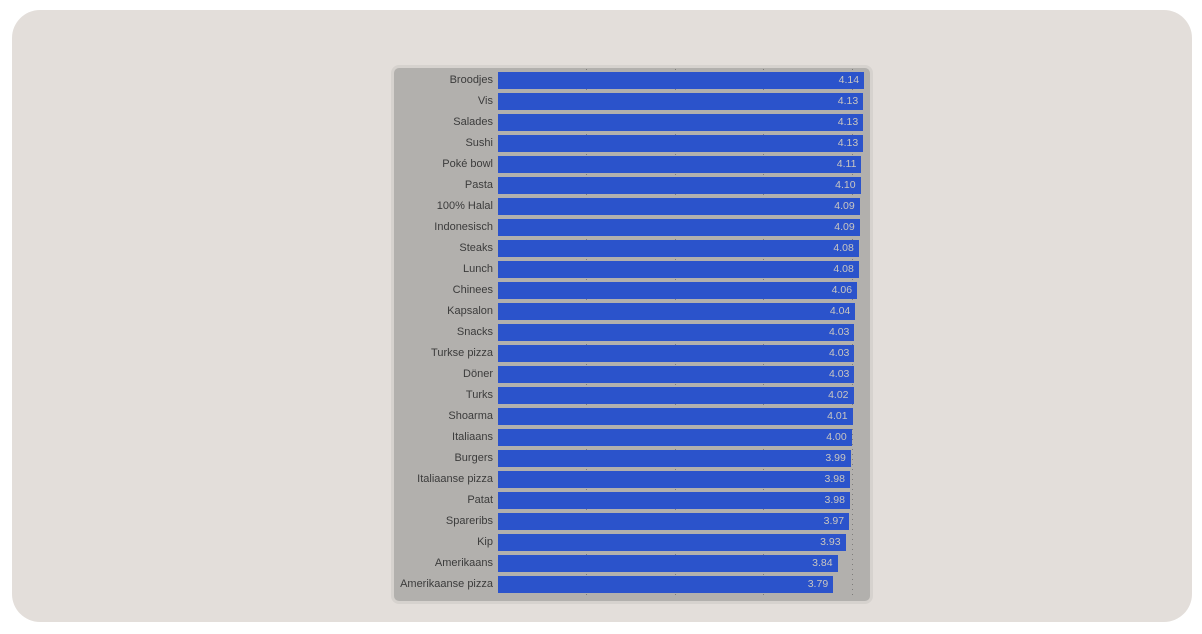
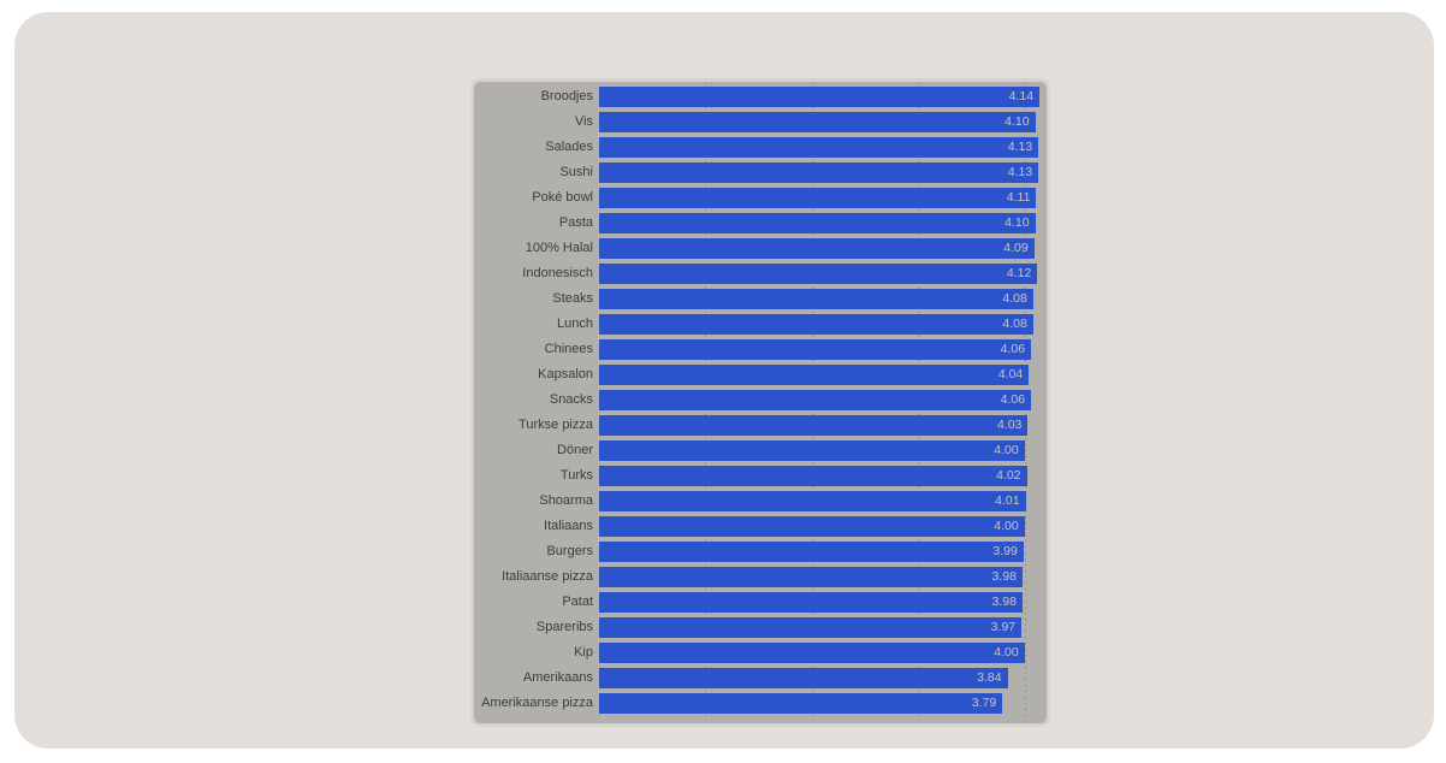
Vis: 4.13 -> 4.10
Indonesisch: 4.09 -> 4.12
Snacks: 4.03 -> 4.06
Döner: 4.03 -> 4.00
Kip: 3.93 -> 4.00
